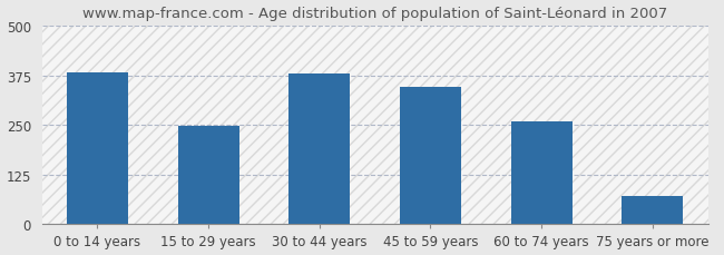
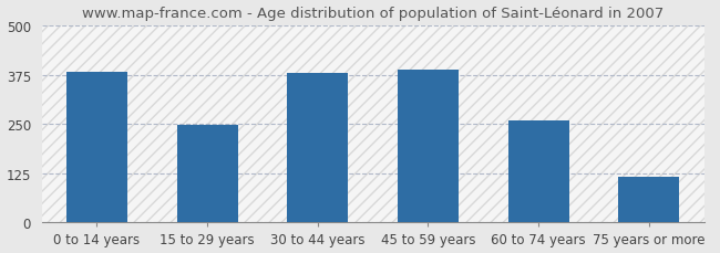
45 to 59 years: 345 -> 388
75 years or more: 70 -> 117
